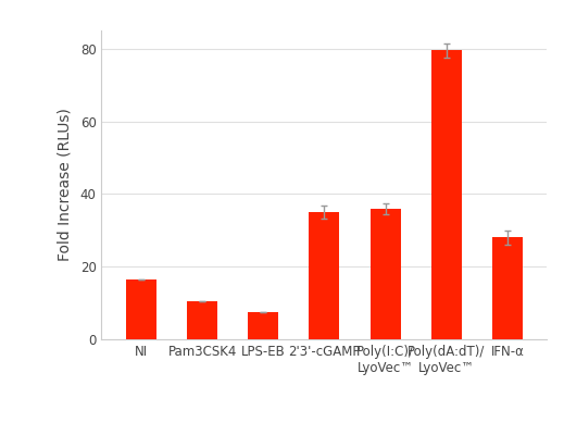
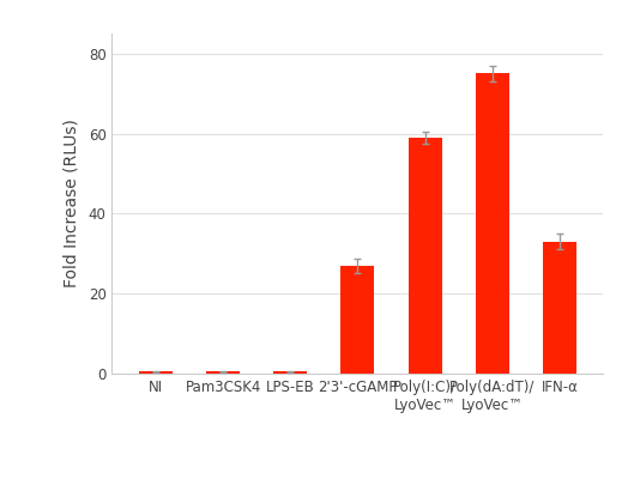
NI: 16.5 -> 0.5
Pam3CSK4: 10.5 -> 0.5
LPS-EB: 7.5 -> 0.5
2'3'-cGAMP: 35.0 -> 27.0
Poly(I:C)/ LyoVec™: 36.0 -> 59.0
Poly(dA:dT)/ LyoVec™: 79.5 -> 75.0
IFN-α: 28.0 -> 33.0
